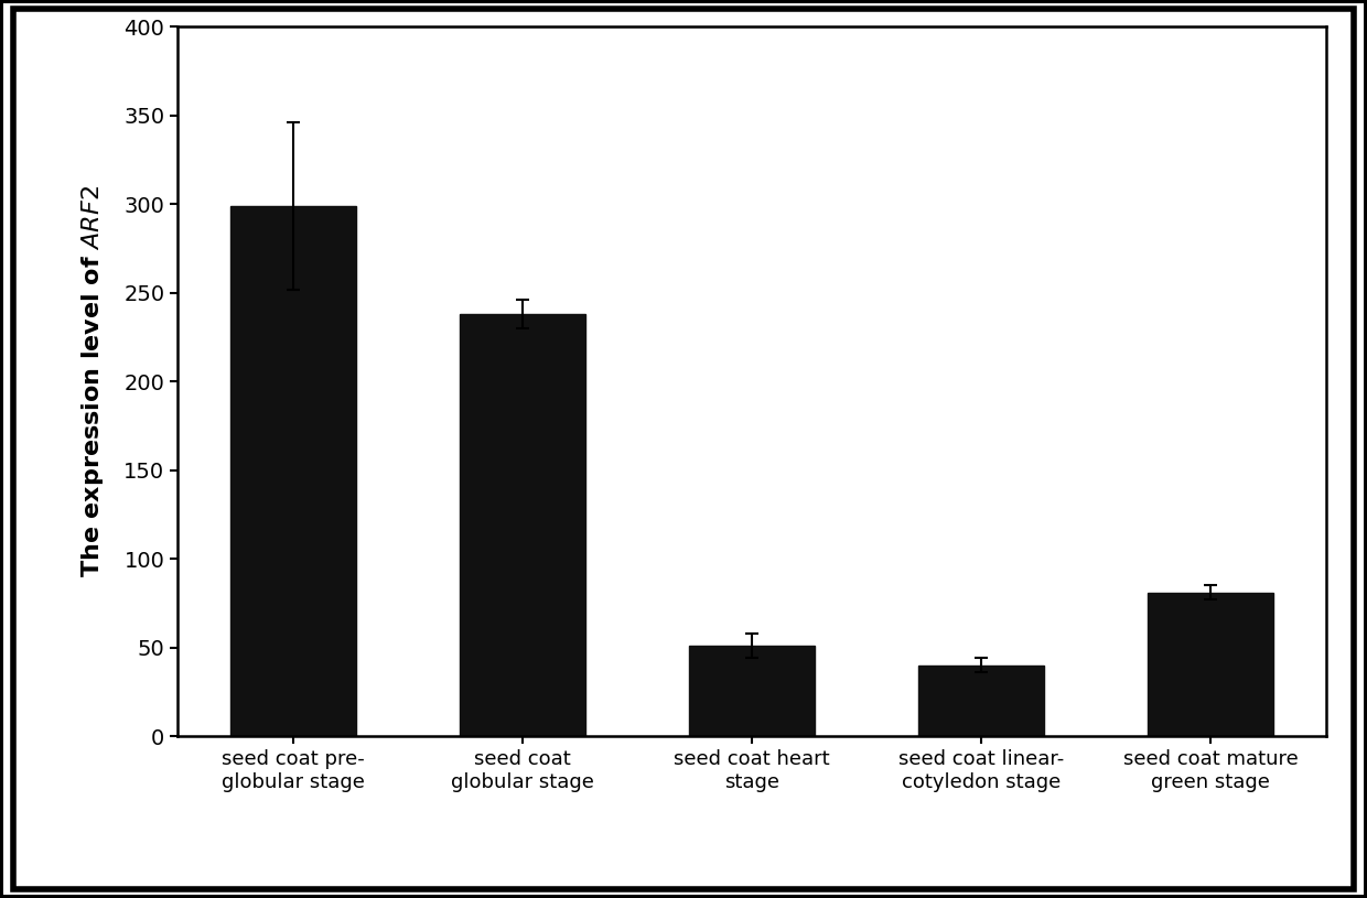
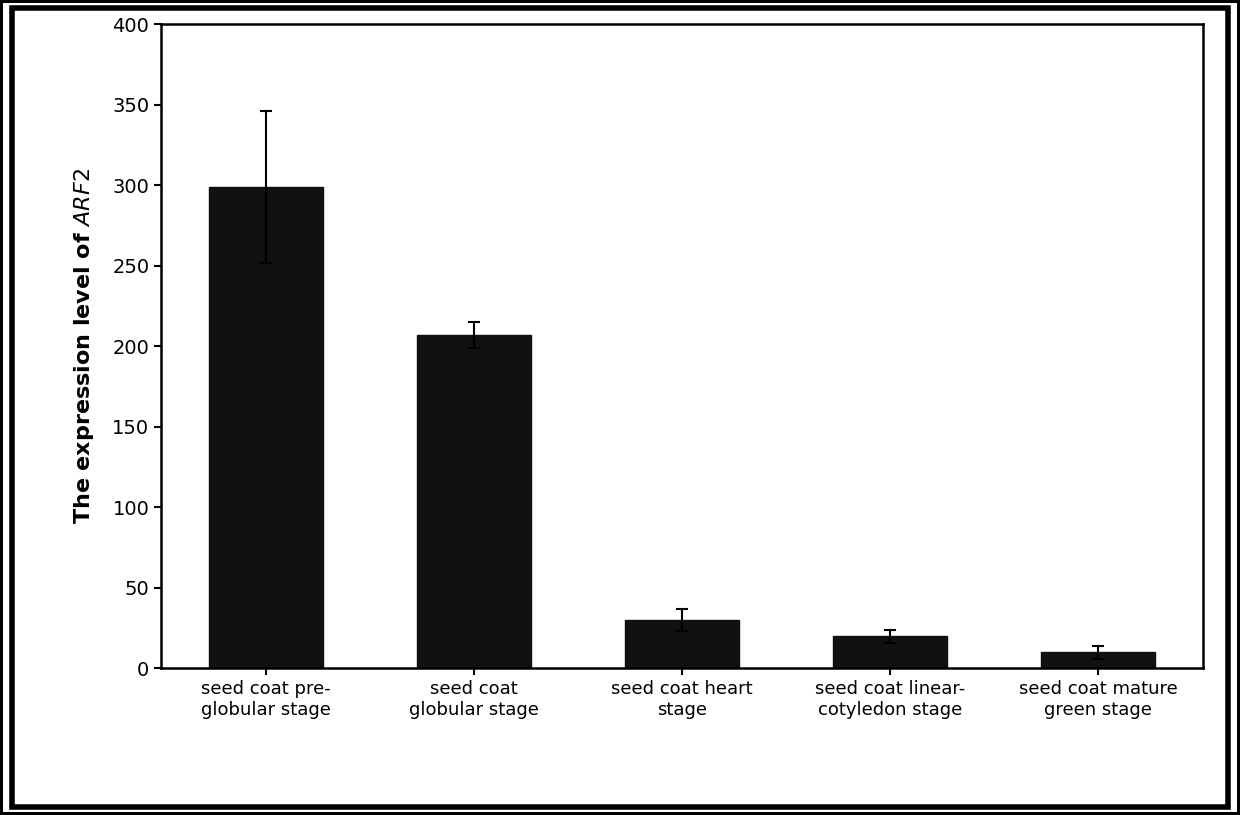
seed coat globular stage: 238 -> 207
seed coat heart stage: 51 -> 30
seed coat linear- cotyledon stage: 40 -> 20
seed coat mature green stage: 81 -> 10
